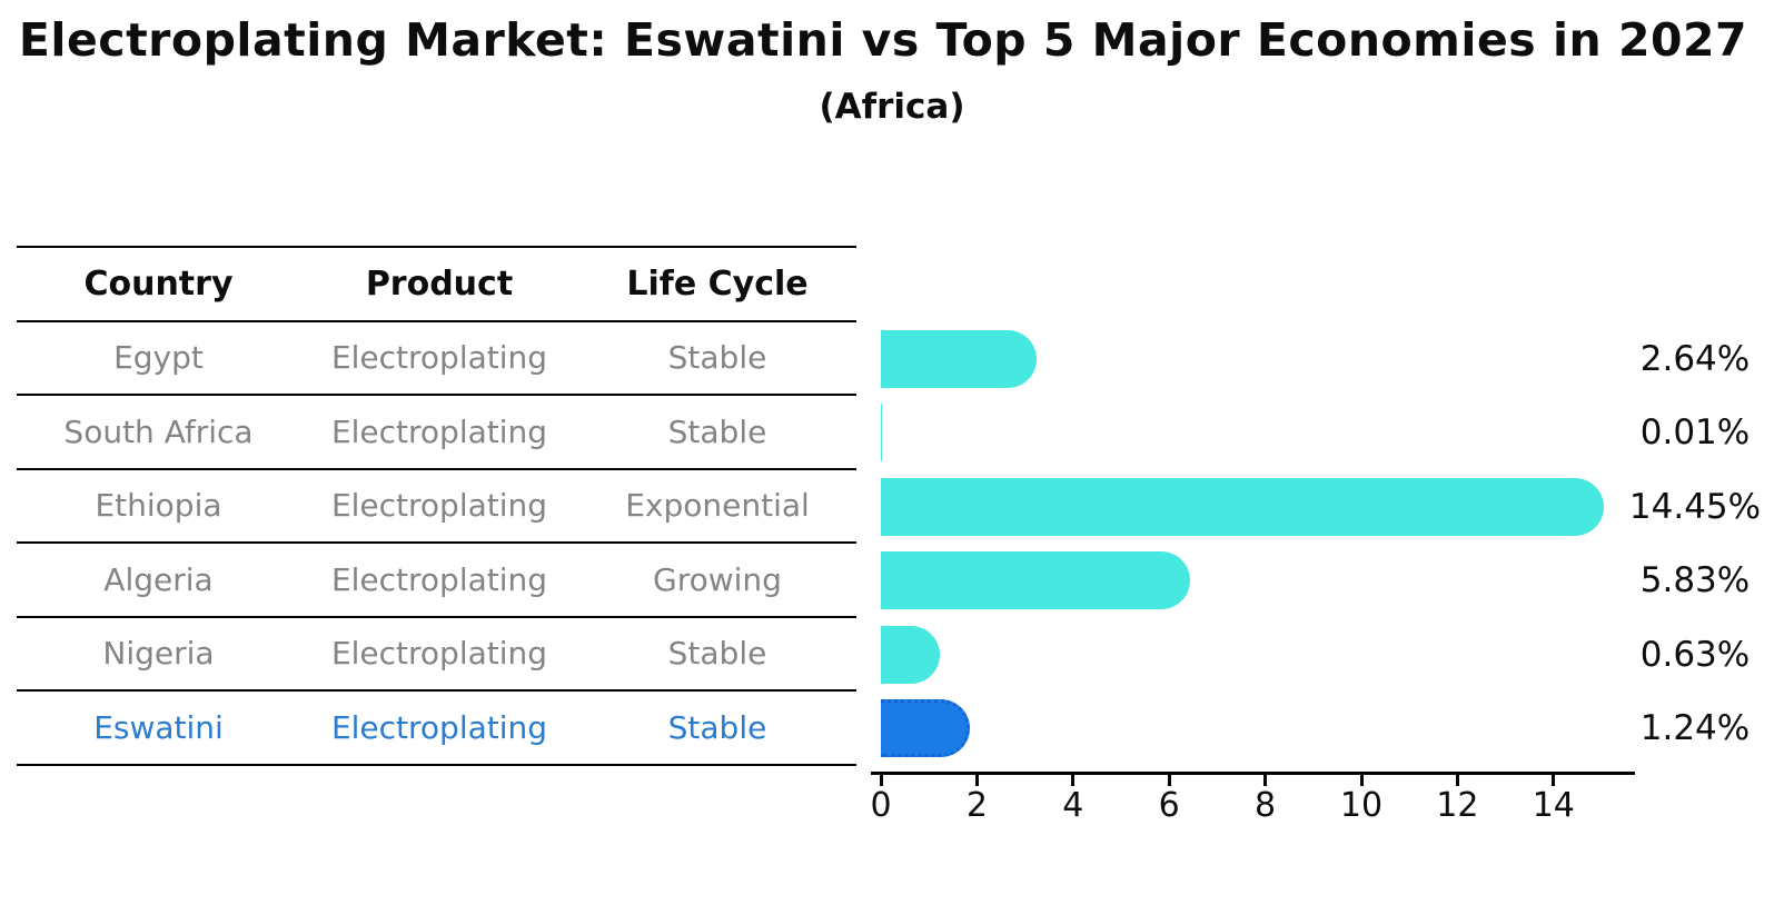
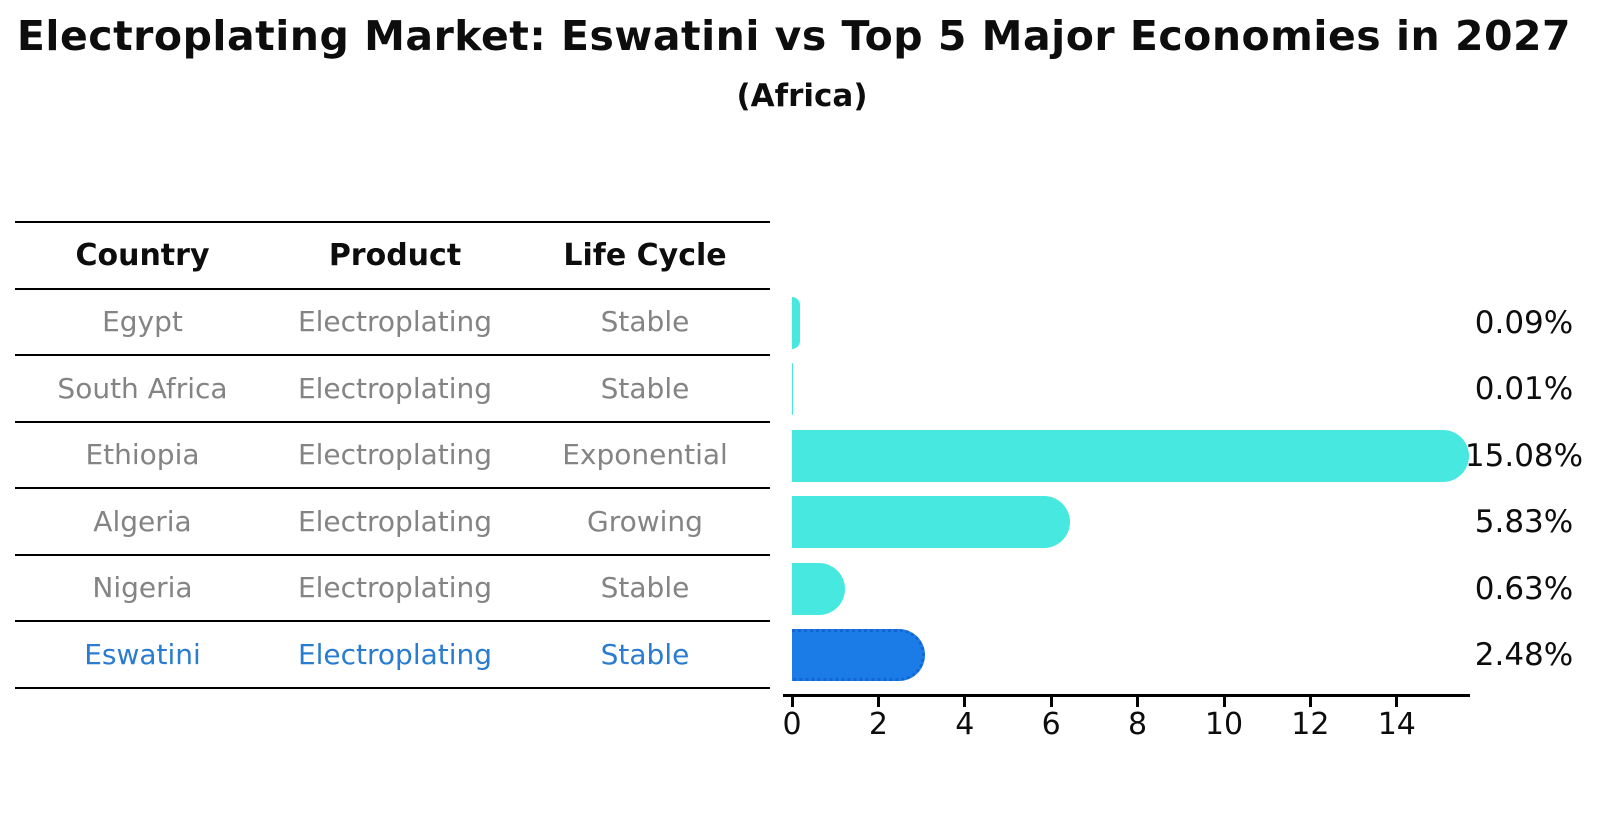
Egypt: 2.64% -> 0.09%
Ethiopia: 14.45% -> 15.08%
Eswatini: 1.24% -> 2.48%
